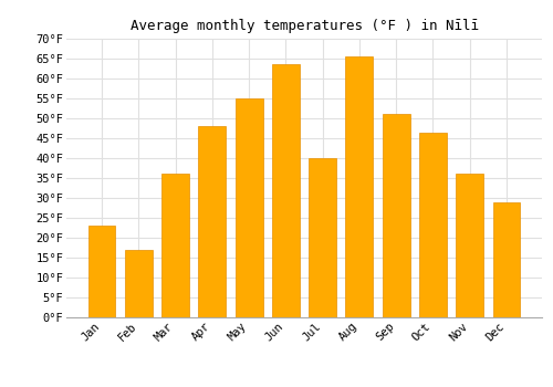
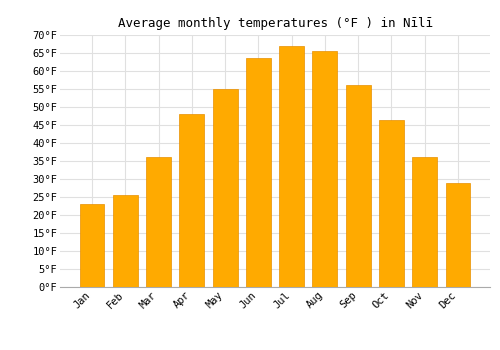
Feb: 17.0°F -> 25.5°F
Jul: 40.0°F -> 67.0°F
Sep: 51.0°F -> 56.0°F
